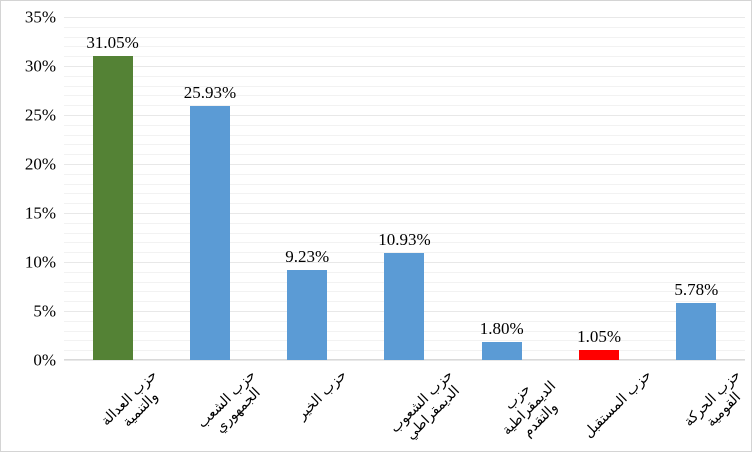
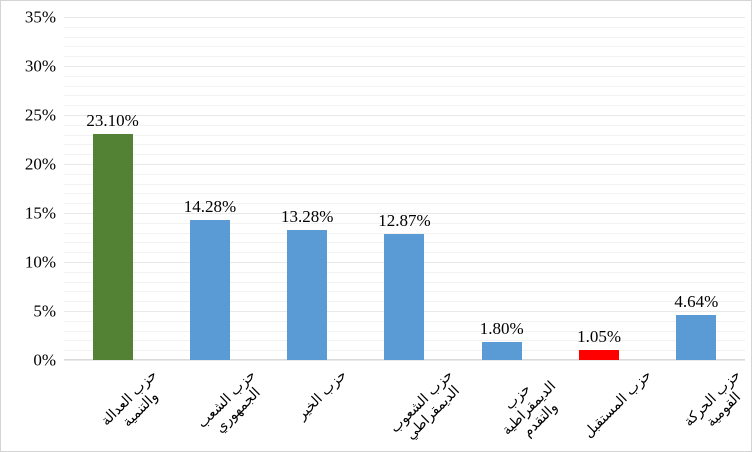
حزب العدالة والتنمية: 31.05% -> 23.10%
حزب الشعب الجمهوري: 25.93% -> 14.28%
حزب الخير: 9.23% -> 13.28%
حزب الشعوب الديمقراطي: 10.93% -> 12.87%
حزب الحركة القومية: 5.78% -> 4.64%
